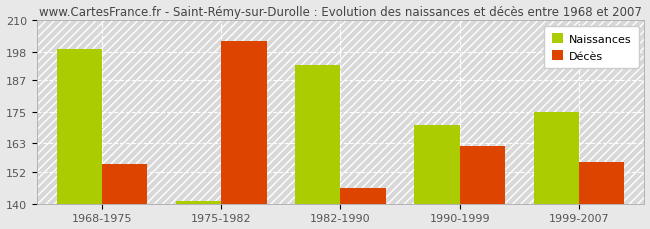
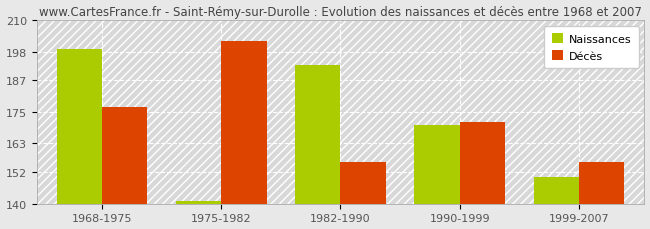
Décès/1968-1975: 155 -> 177
Décès/1982-1990: 146 -> 156
Décès/1990-1999: 162 -> 171
Naissances/1999-2007: 175 -> 150
